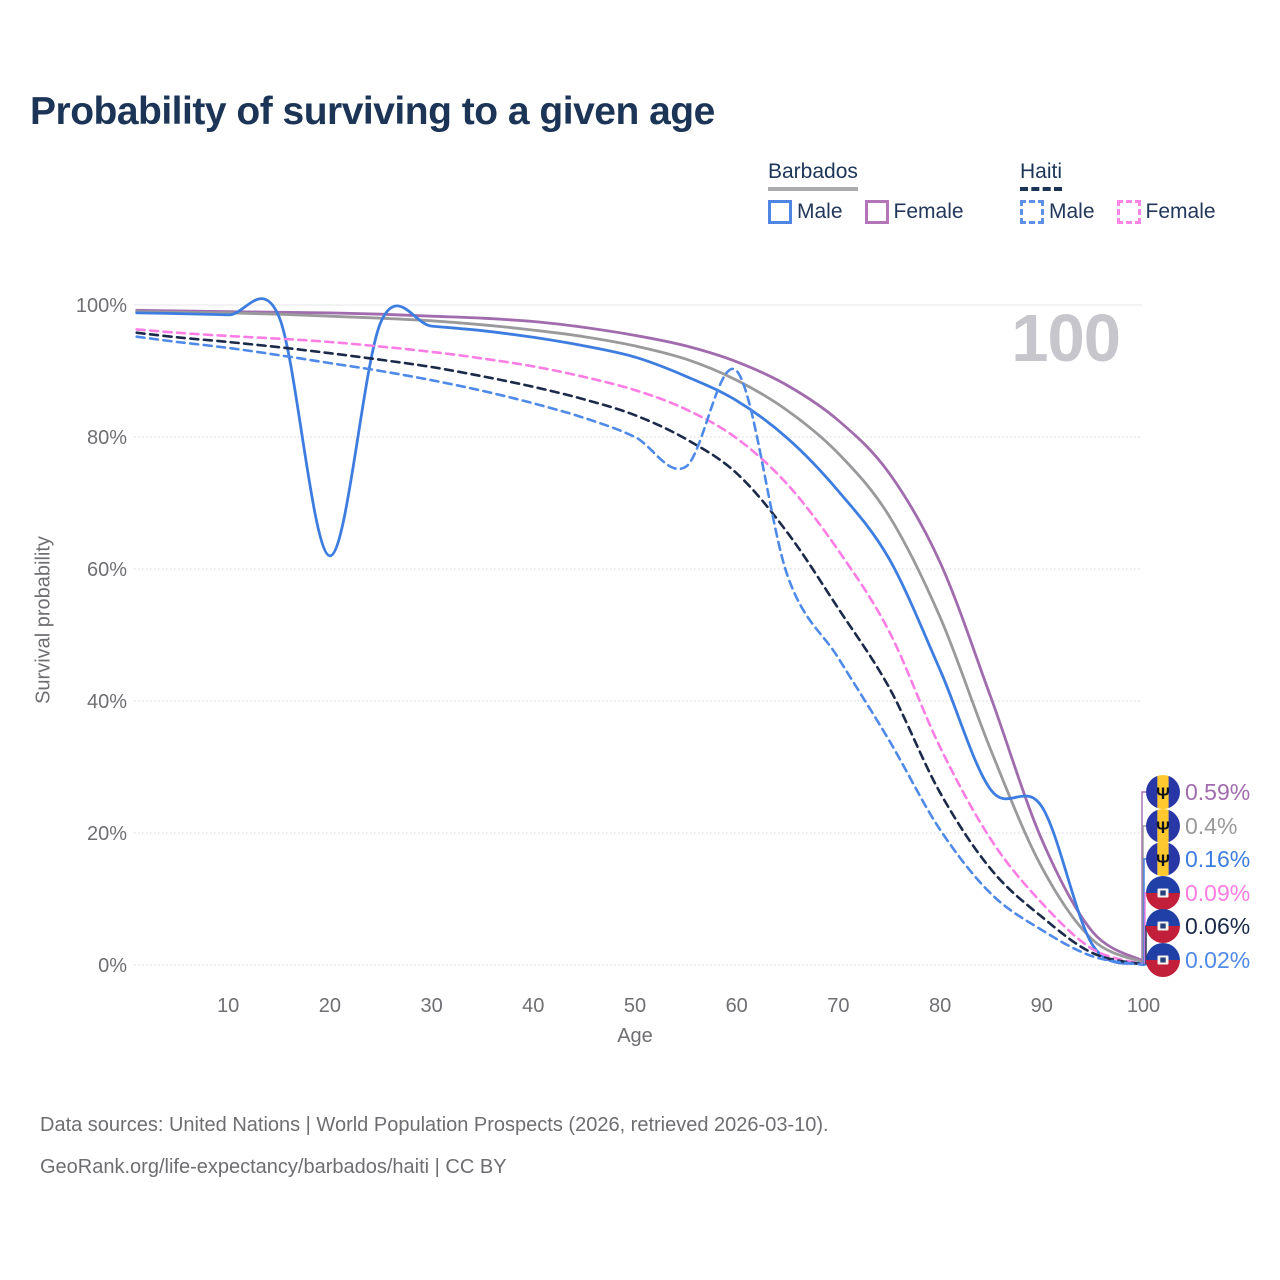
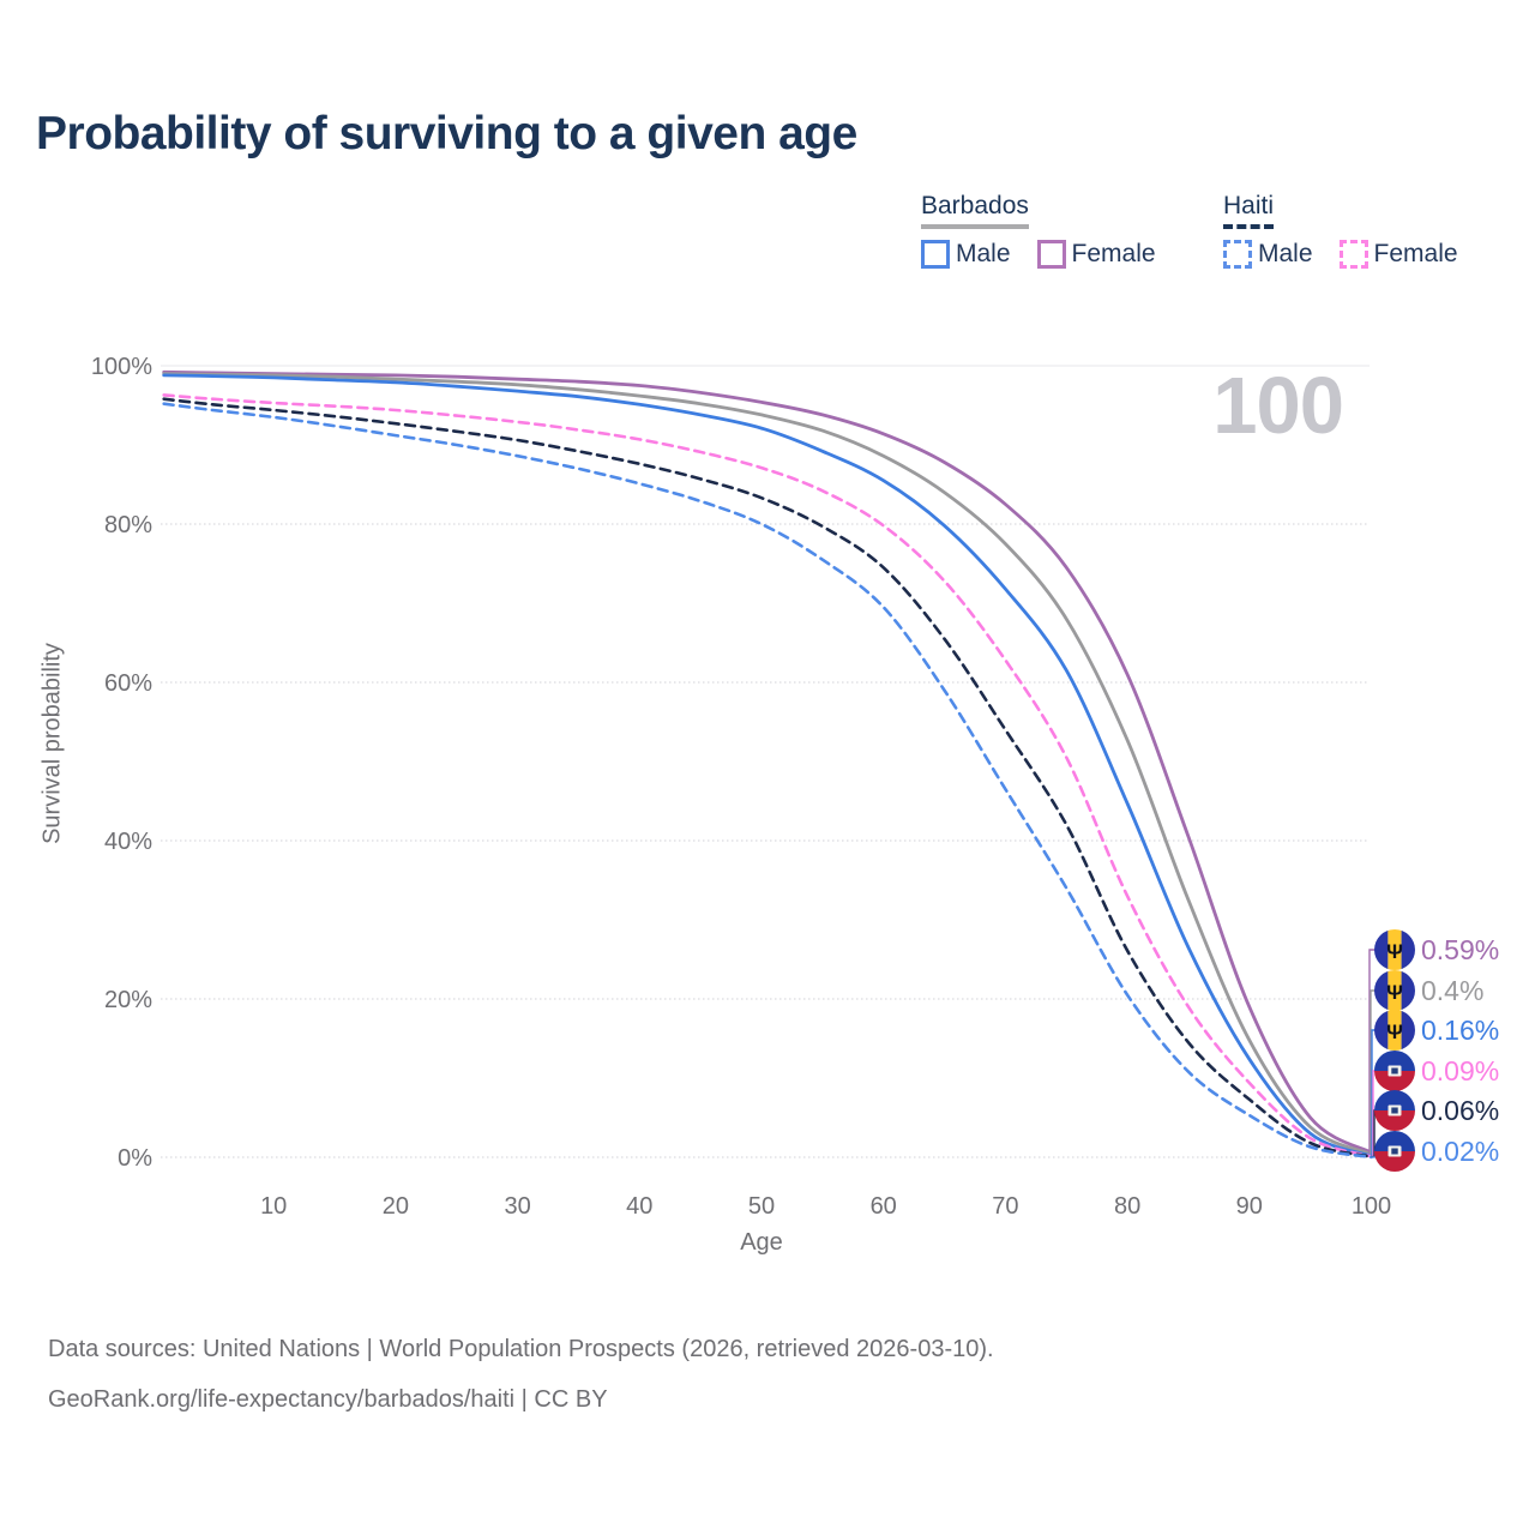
Barbados Male/20: 62% -> 98%
Haiti Male/60: 90% -> 70%
Barbados Male/90: 24% -> 12%
